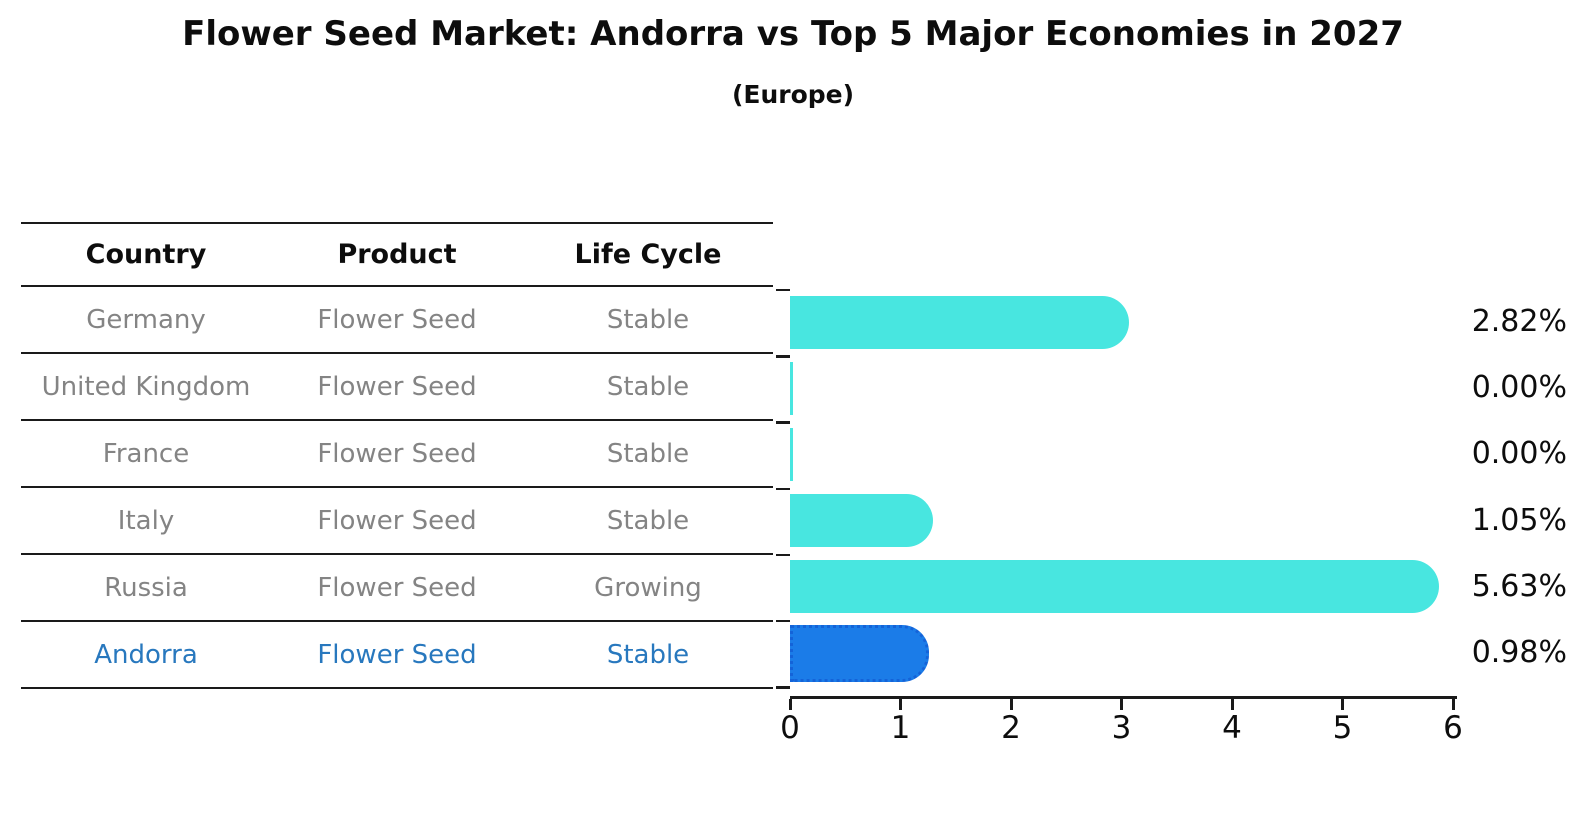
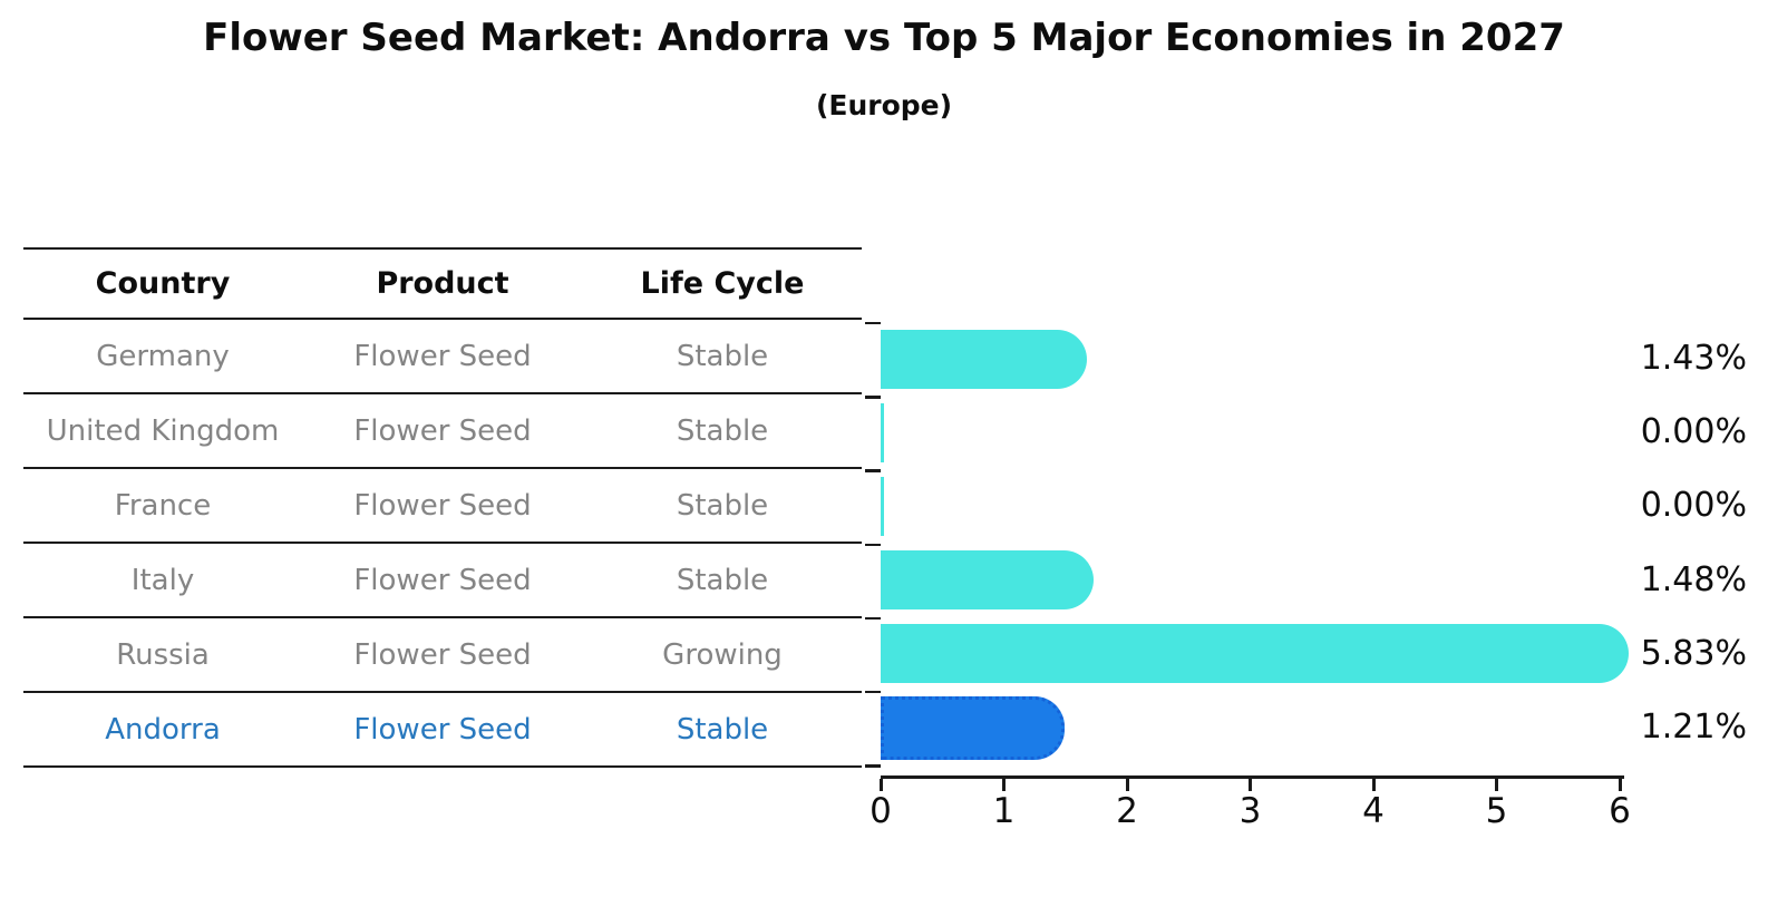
Germany: 2.82% -> 1.43%
Italy: 1.05% -> 1.48%
Russia: 5.63% -> 5.83%
Andorra: 0.98% -> 1.21%
